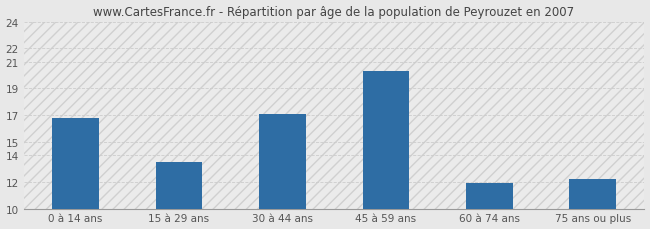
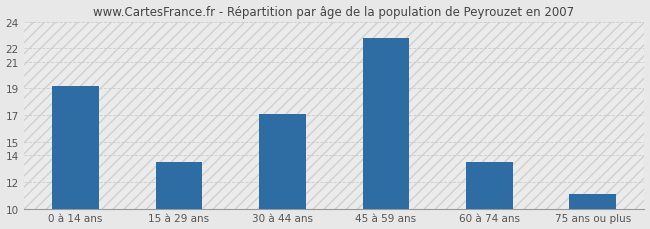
0 à 14 ans: 16.8 -> 19.2
45 à 59 ans: 20.3 -> 22.8
60 à 74 ans: 11.9 -> 13.5
75 ans ou plus: 12.2 -> 11.1
